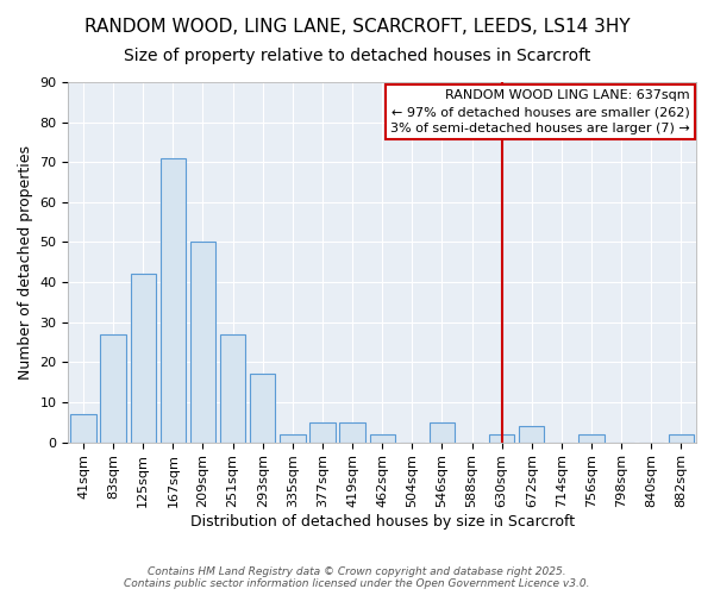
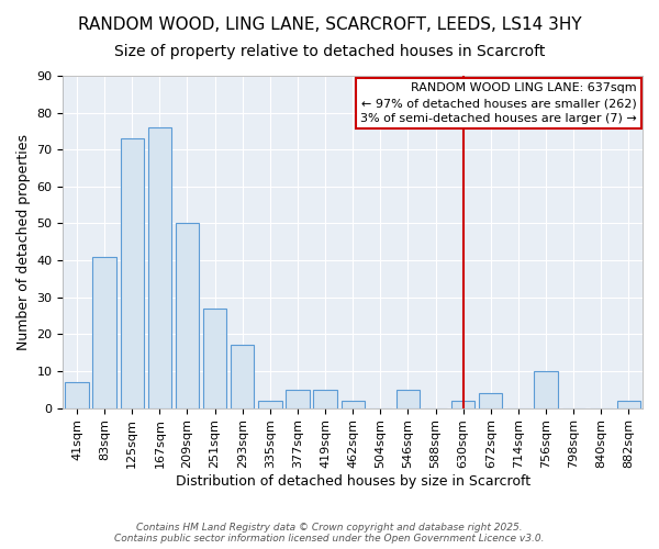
83sqm: 27 -> 41
125sqm: 42 -> 73
167sqm: 71 -> 76
756sqm: 2 -> 10
